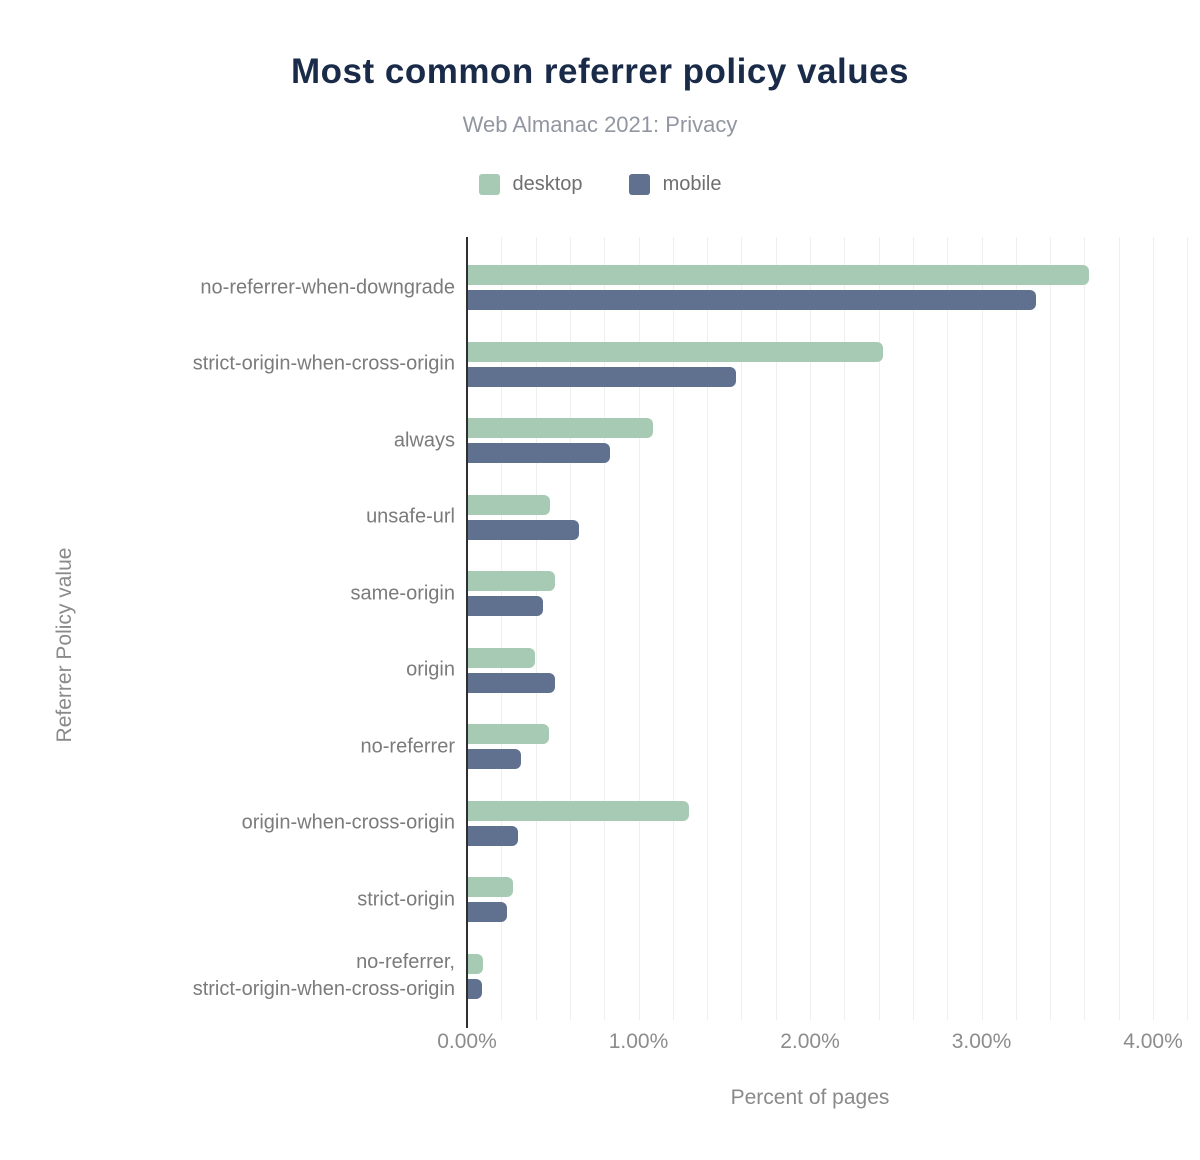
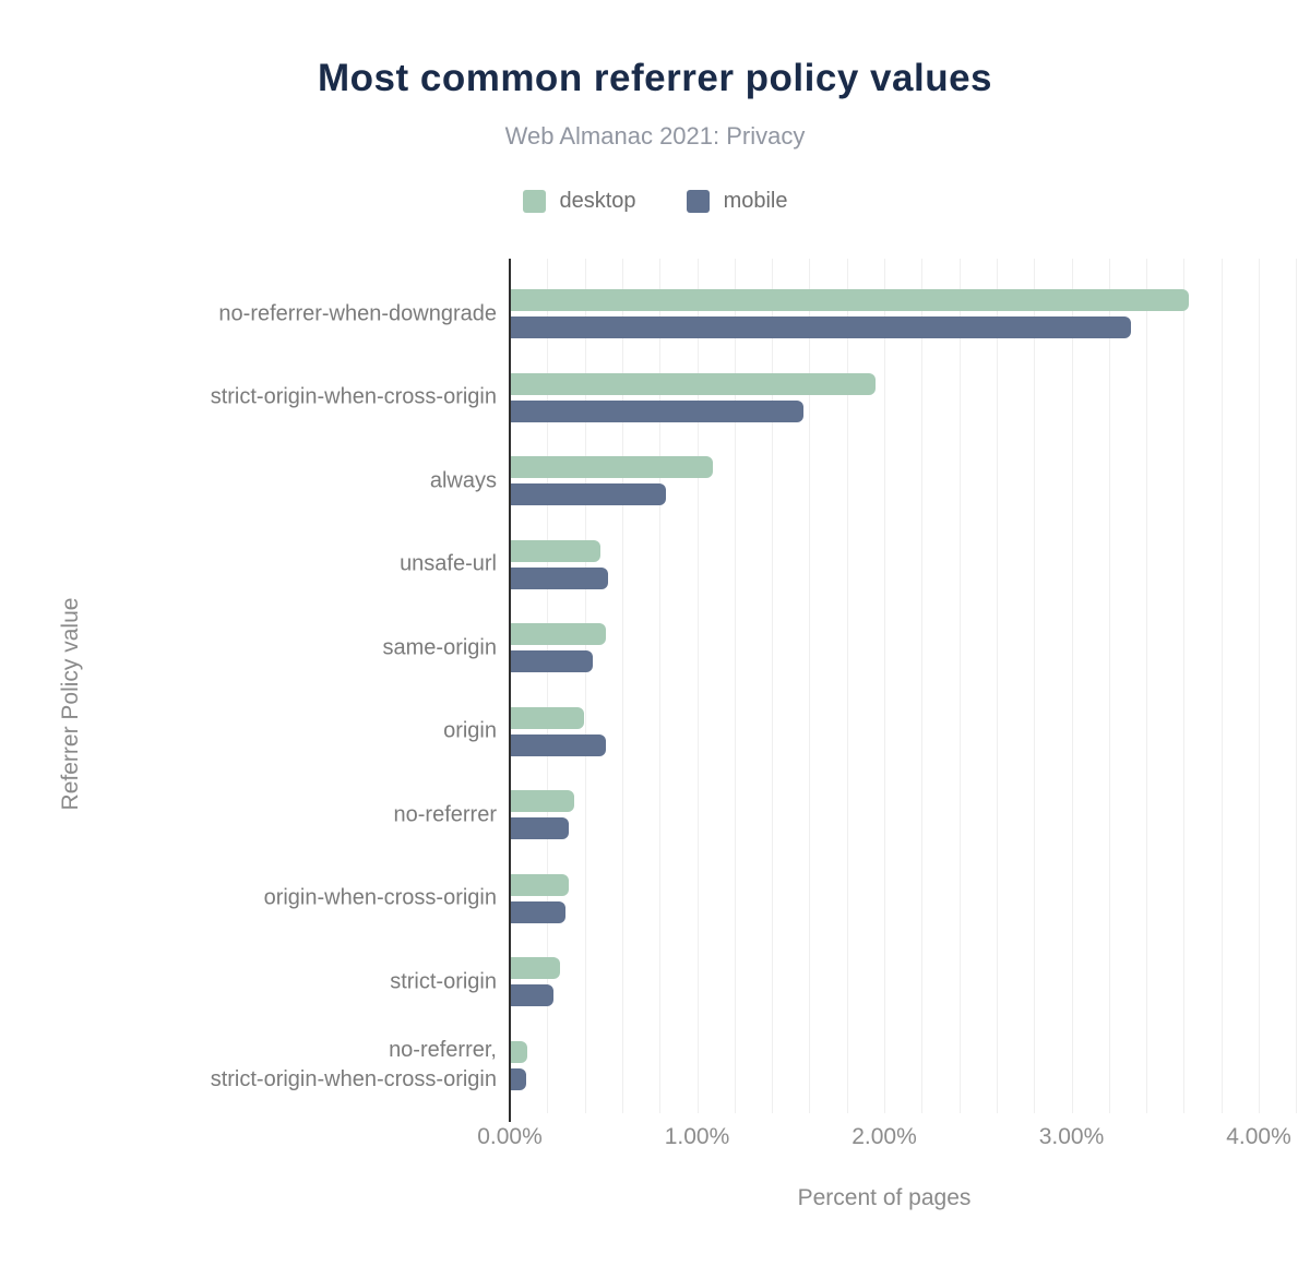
desktop/strict-origin-when-cross-origin: 2.42% -> 1.95%
mobile/unsafe-url: 0.65% -> 0.52%
desktop/no-referrer: 0.47% -> 0.34%
desktop/origin-when-cross-origin: 1.29% -> 0.31%
